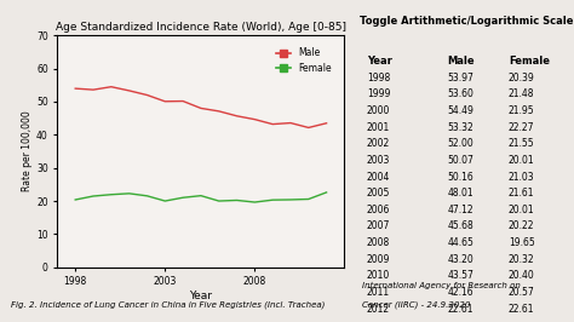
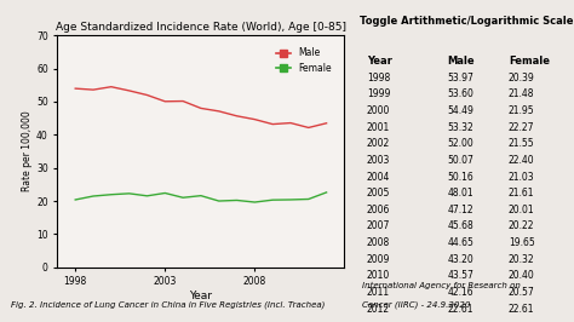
Female/2003: 20.01 -> 22.40
